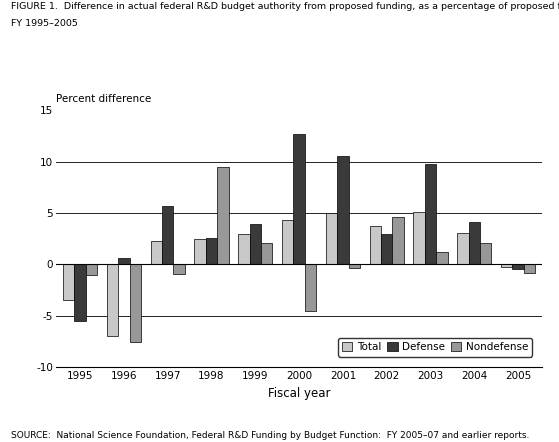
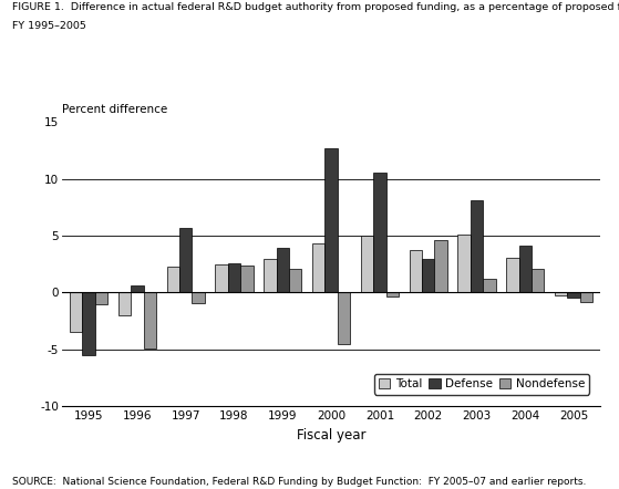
Total/1996: -7.0 -> -2.0
Nondefense/1996: -7.6 -> -4.9
Nondefense/1998: 9.5 -> 2.4
Defense/2003: 9.8 -> 8.1
